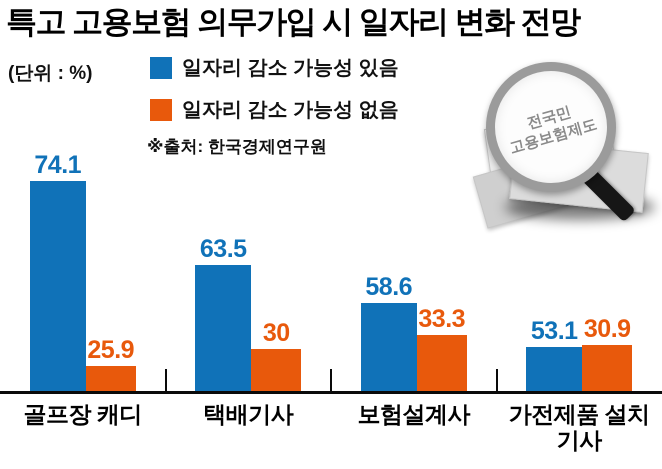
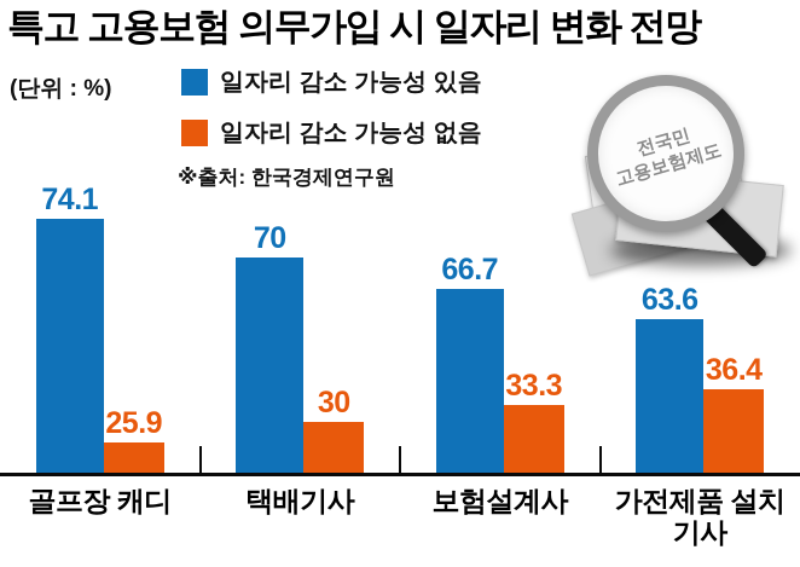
일자리 감소 가능성 있음/택배기사: 63.5 -> 70
일자리 감소 가능성 있음/보험설계사: 58.6 -> 66.7
일자리 감소 가능성 있음/가전제품 설치기사: 53.1 -> 63.6
일자리 감소 가능성 없음/가전제품 설치기사: 30.9 -> 36.4
